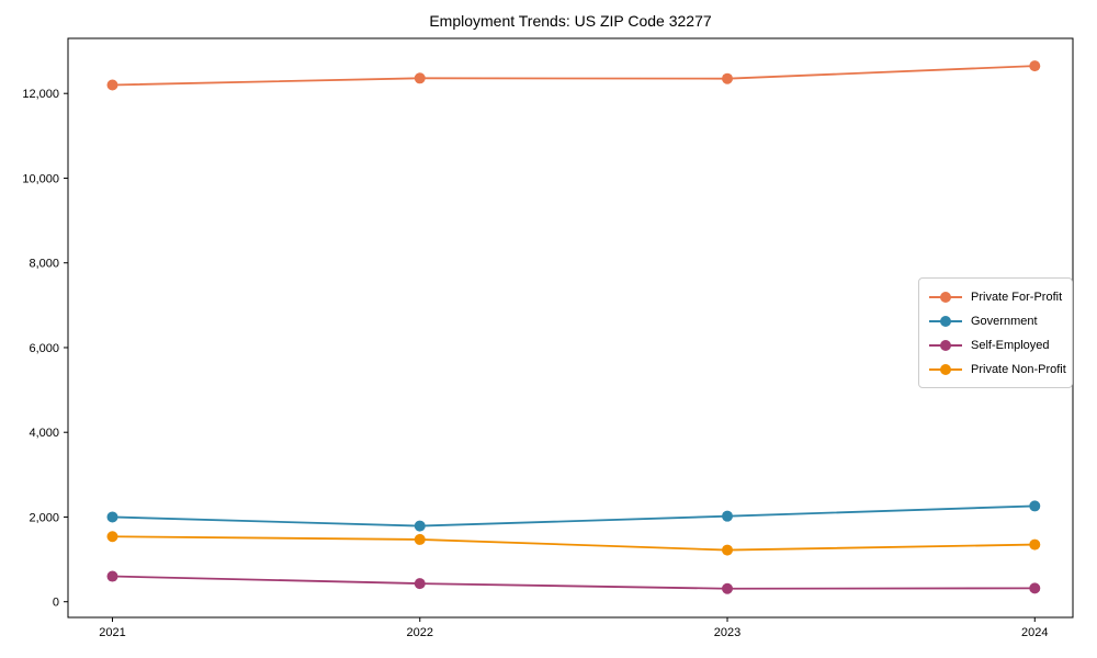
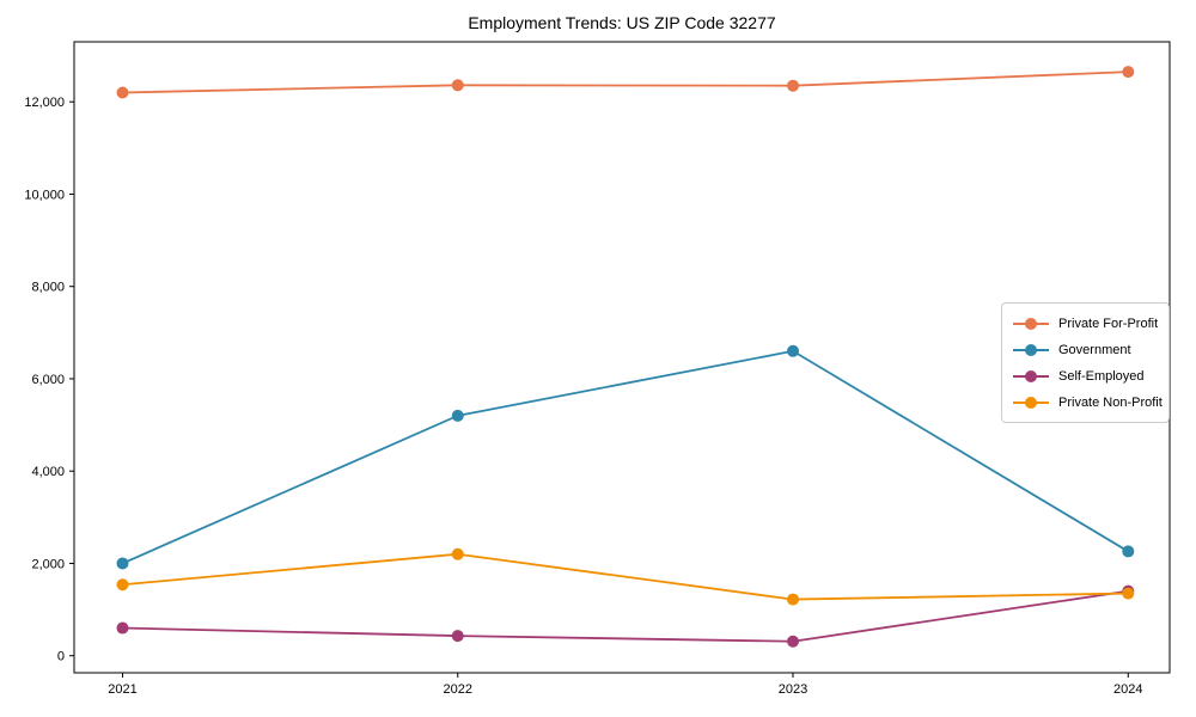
Government/2022: 1800 -> 5200
Private Non-Profit/2022: 1500 -> 2200
Government/2023: 2000 -> 6600
Self-Employed/2024: 300 -> 1400
